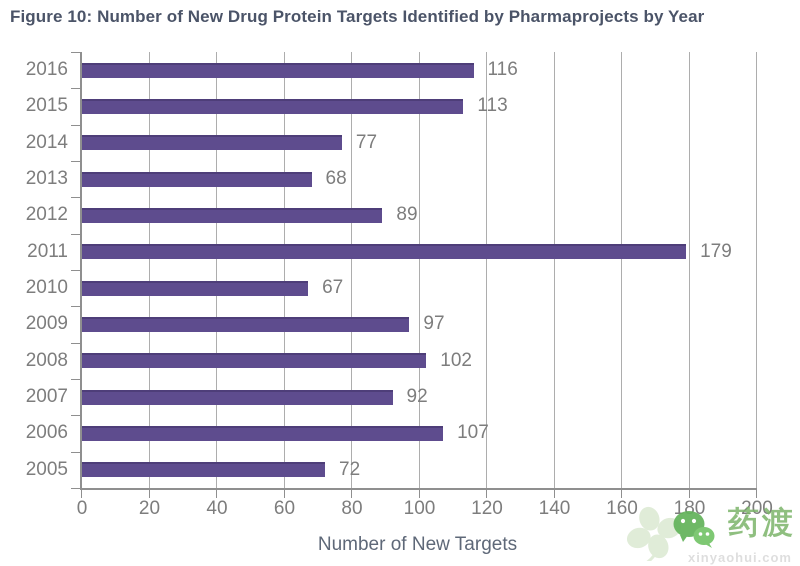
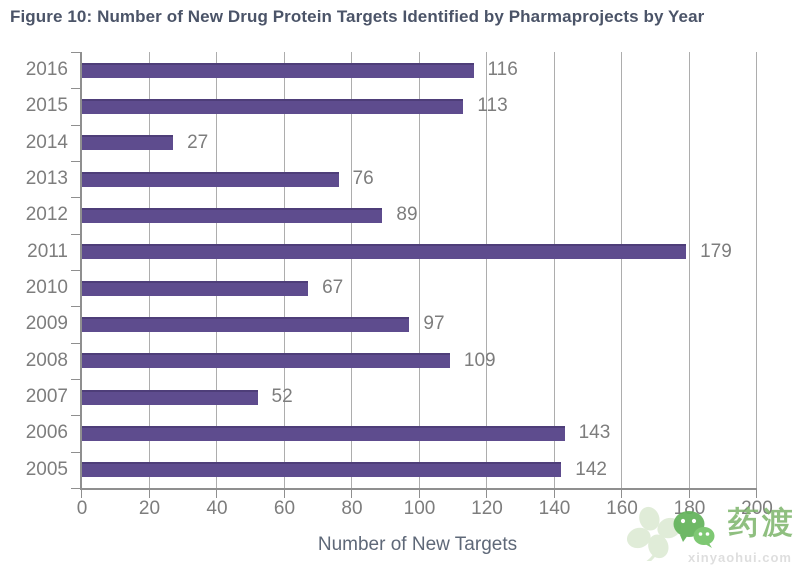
2014: 77 -> 27
2013: 68 -> 76
2008: 102 -> 109
2007: 92 -> 52
2006: 107 -> 143
2005: 72 -> 142
